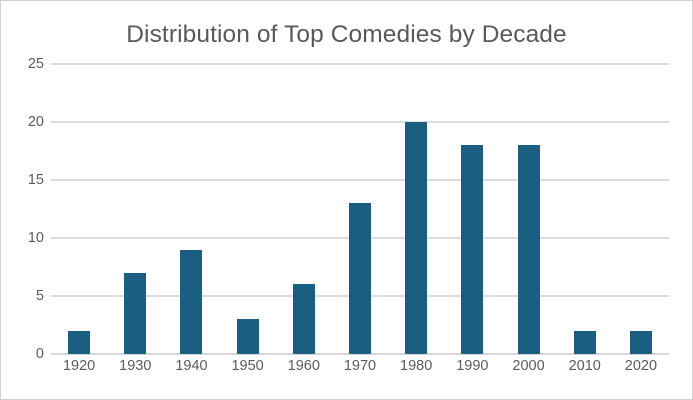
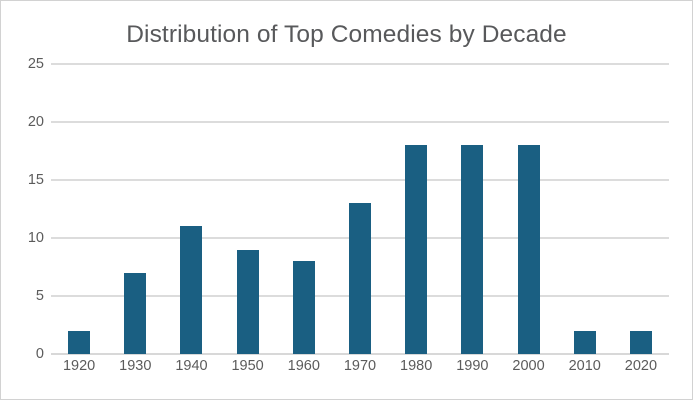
1940: 9 -> 11
1950: 3 -> 9
1960: 6 -> 8
1980: 20 -> 18
